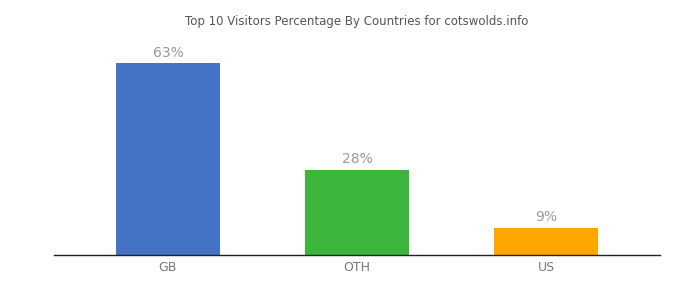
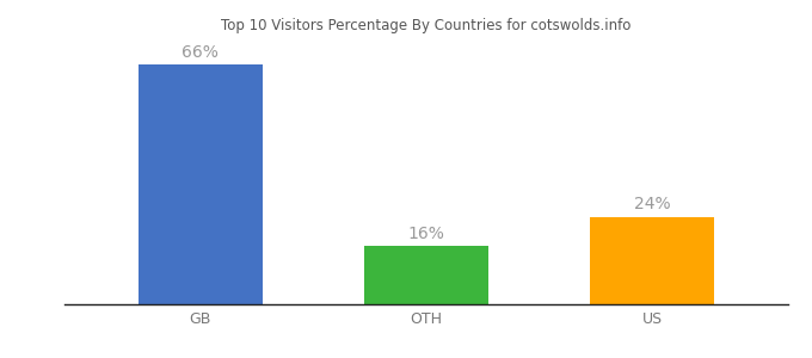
GB: 63% -> 66%
OTH: 28% -> 16%
US: 9% -> 24%
